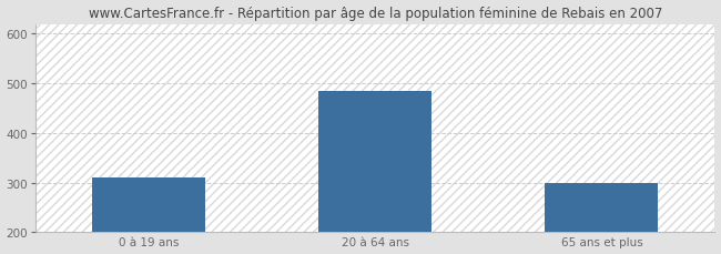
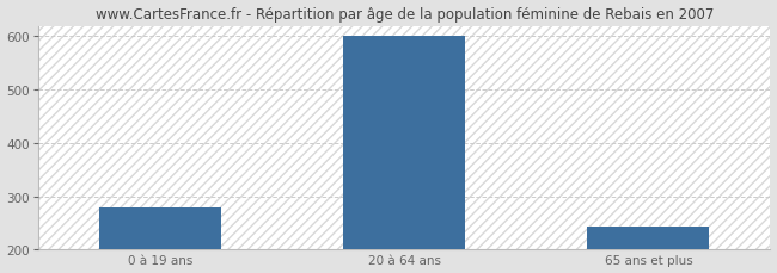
0 à 19 ans: 310 -> 280
20 à 64 ans: 485 -> 600
65 ans et plus: 300 -> 243
